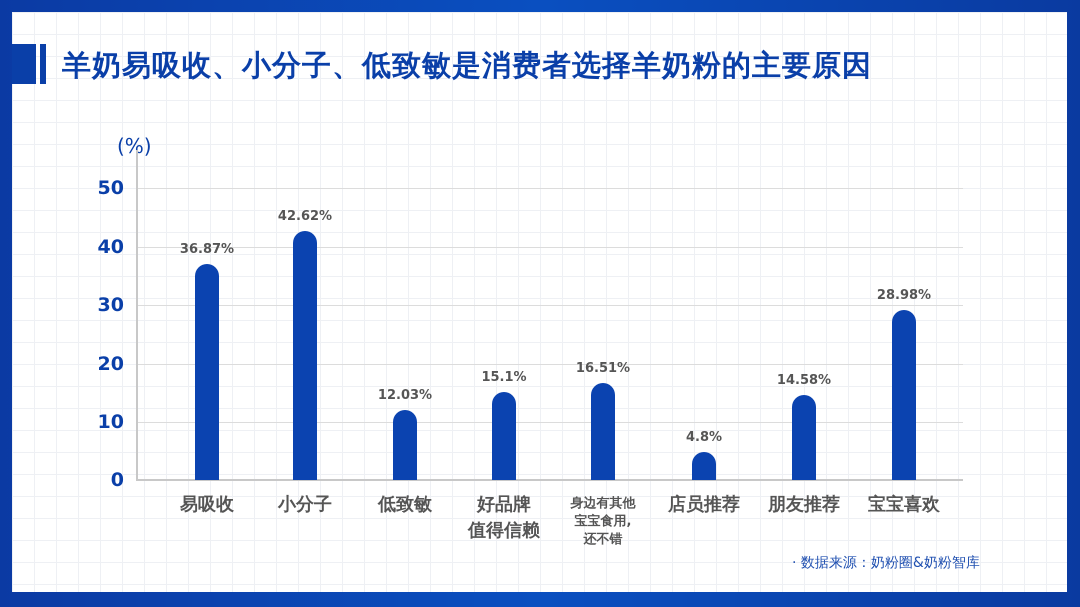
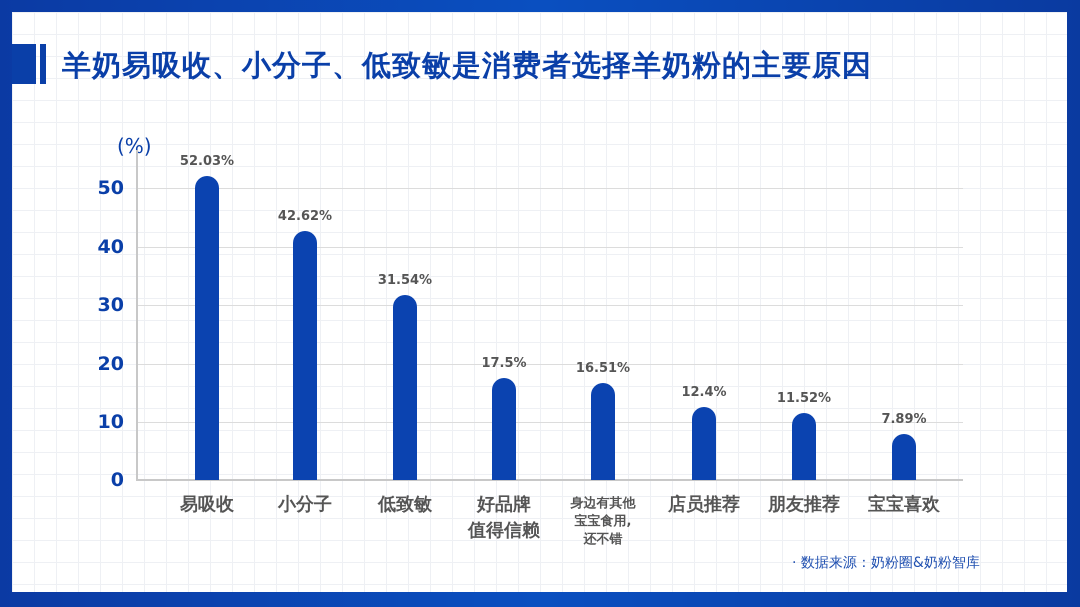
易吸收: 36.87% -> 52.03%
低致敏: 12.03% -> 31.54%
好品牌 值得信赖: 15.1% -> 17.5%
店员推荐: 4.8% -> 12.4%
朋友推荐: 14.58% -> 11.52%
宝宝喜欢: 28.98% -> 7.89%
